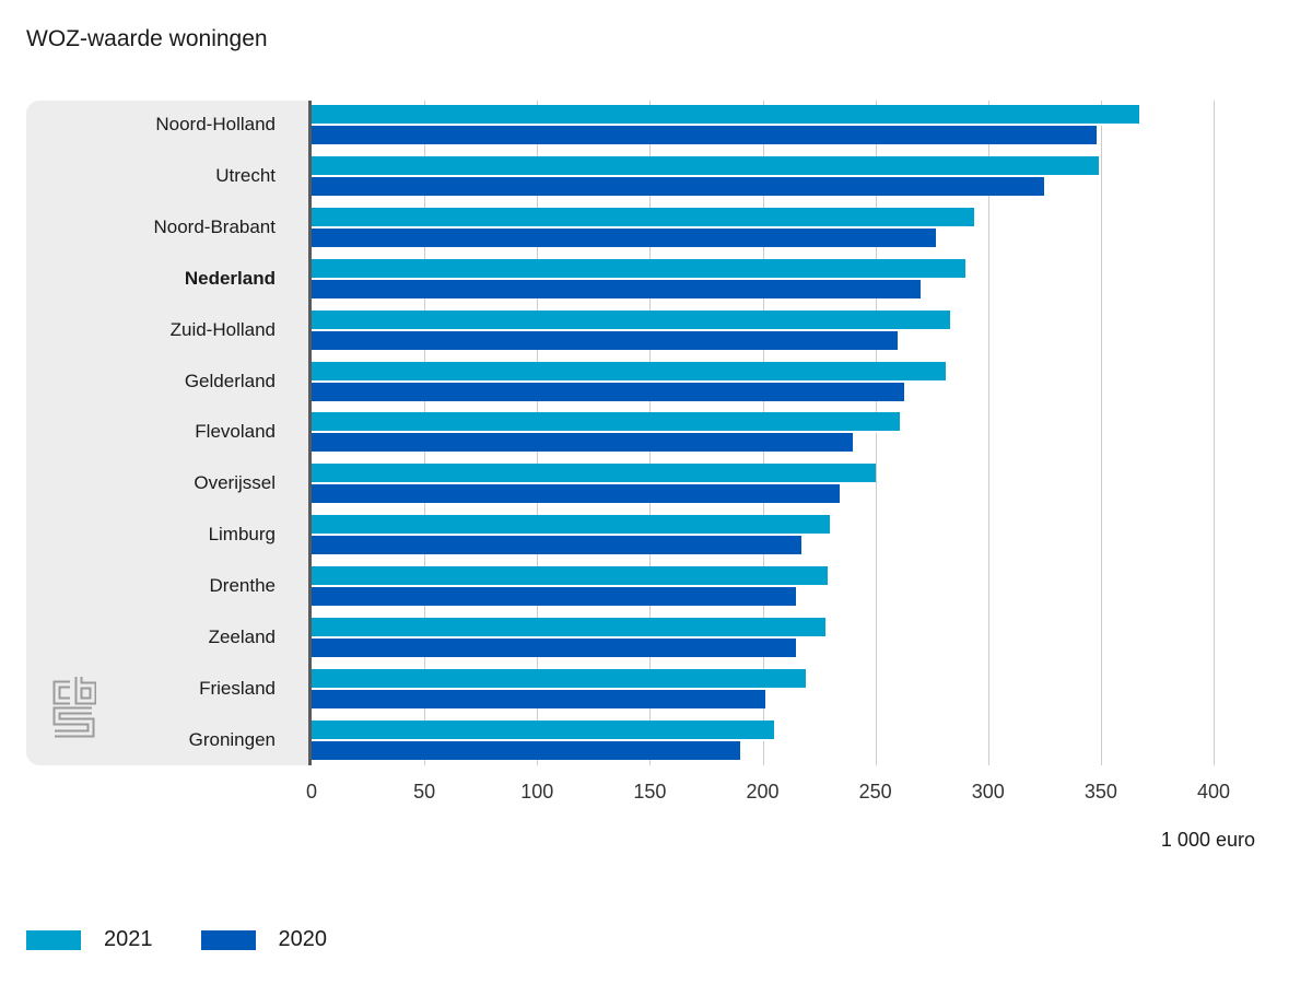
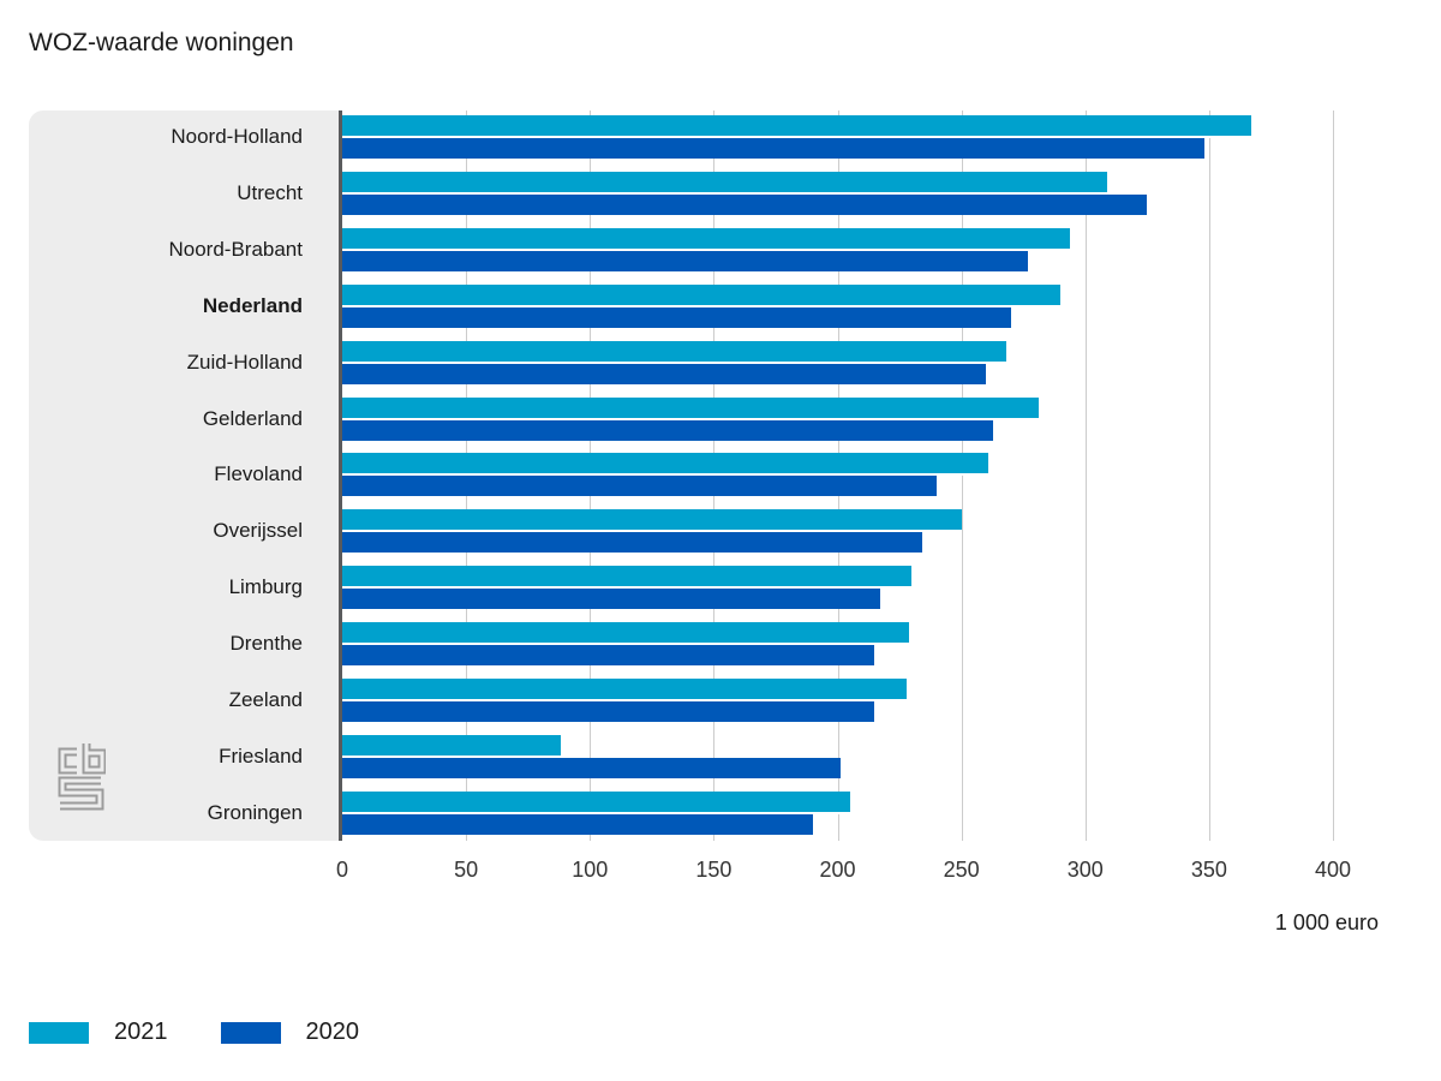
2021/Utrecht: 349 -> 309
2021/Zuid-Holland: 283 -> 268
2021/Friesland: 219 -> 88
